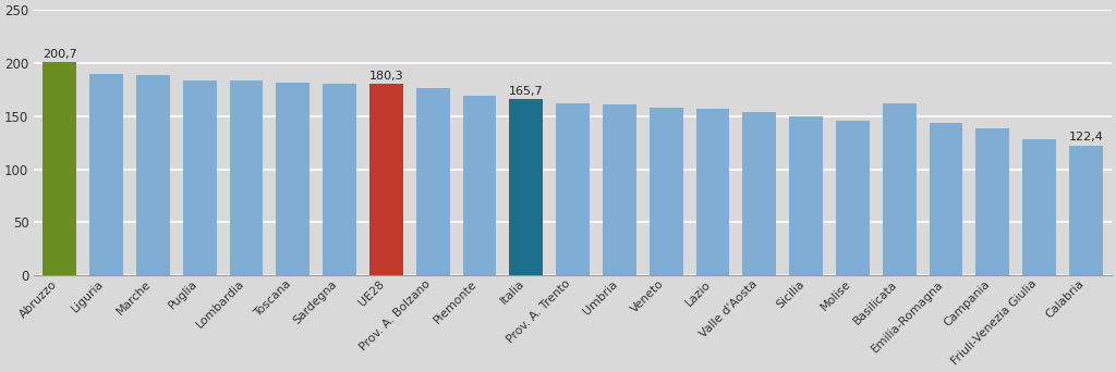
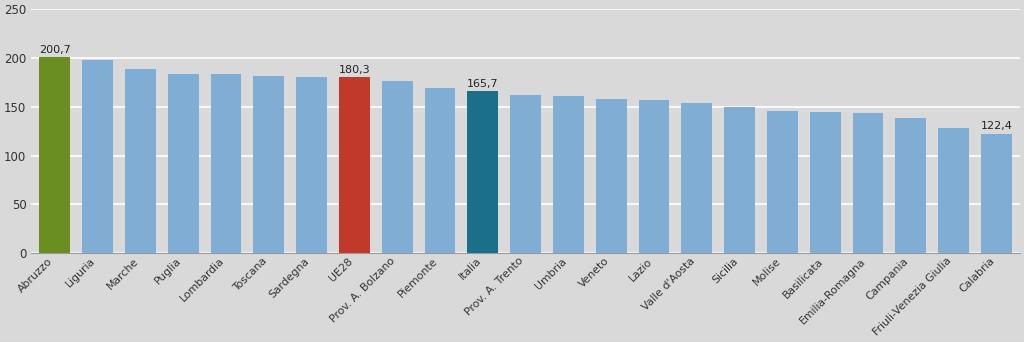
Liguria: 190 -> 198
Basilicata: 162 -> 145
